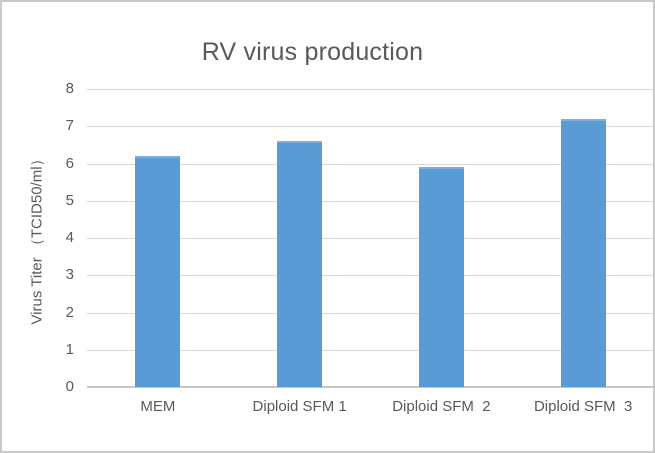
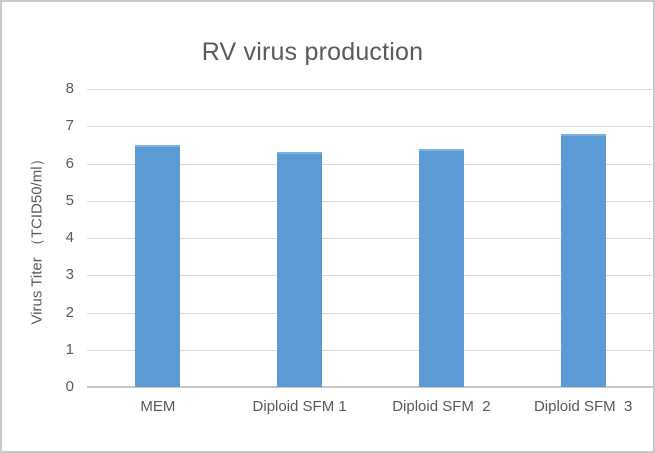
MEM: 6.2 -> 6.5
Diploid SFM 1: 6.6 -> 6.3
Diploid SFM 2: 5.9 -> 6.4
Diploid SFM 3: 7.2 -> 6.8
